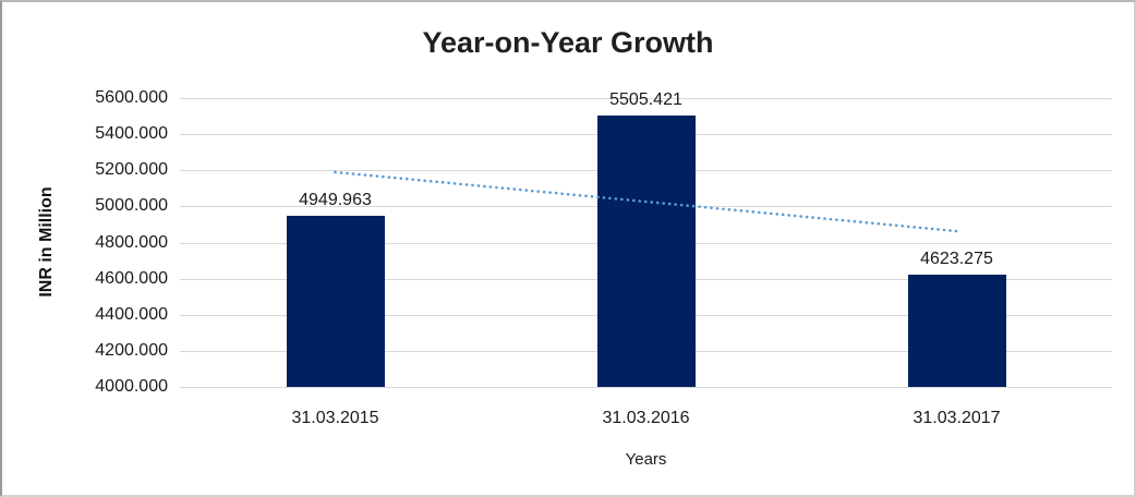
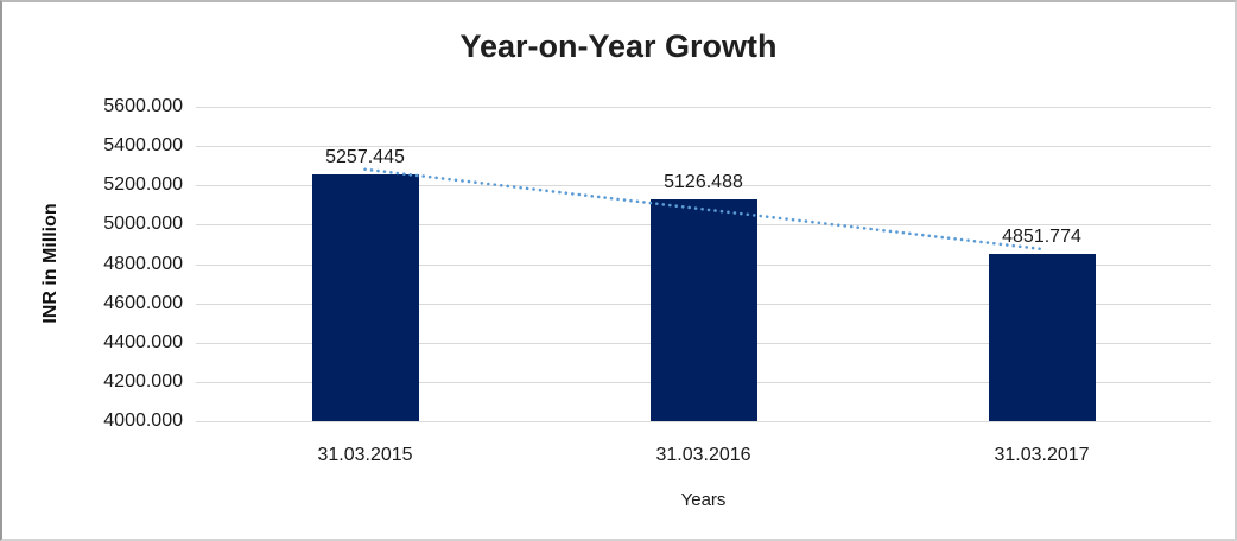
31.03.2015: 4949.963 -> 5257.445
31.03.2016: 5505.421 -> 5126.488
31.03.2017: 4623.275 -> 4851.774
